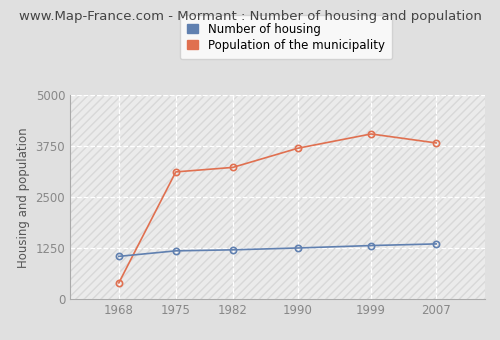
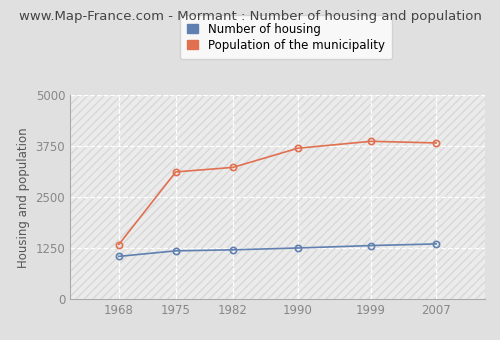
Population of the municipality/1968: 400 -> 1340
Population of the municipality/1999: 4050 -> 3870
